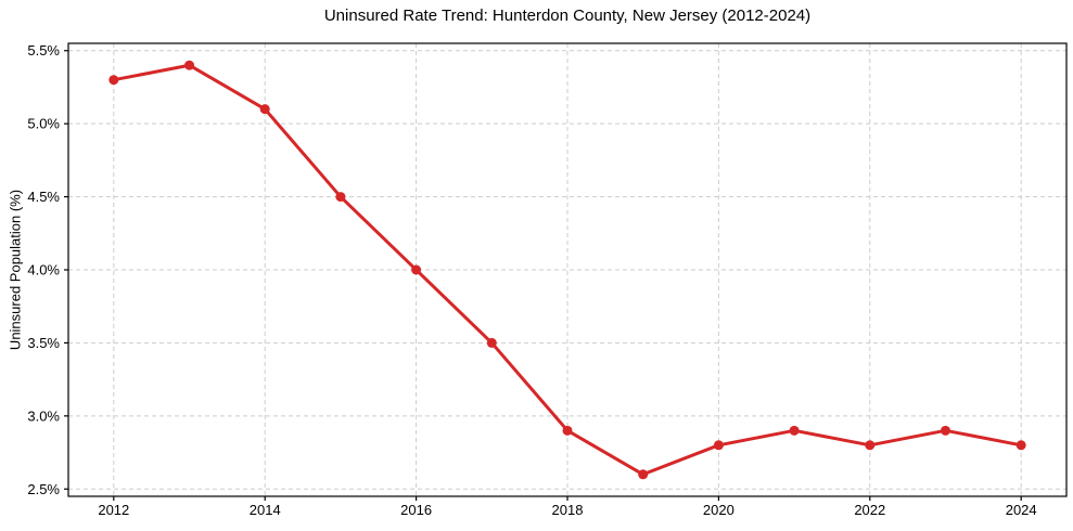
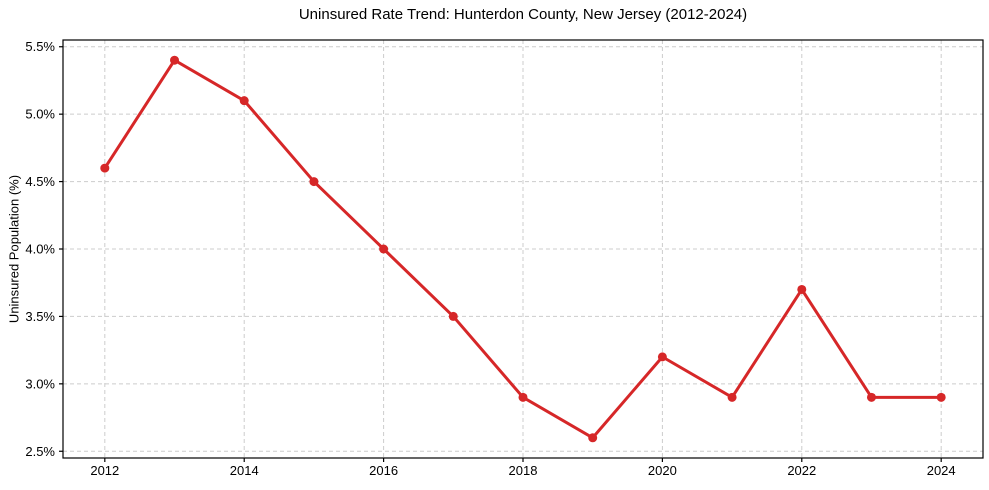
2012: 5.3% -> 4.6%
2020: 2.8% -> 3.2%
2022: 2.8% -> 3.7%
2024: 2.8% -> 2.9%
